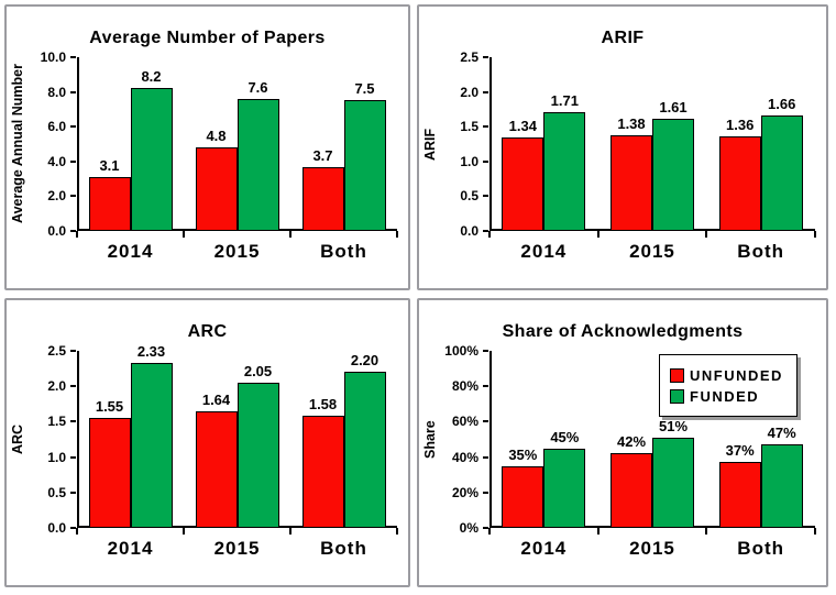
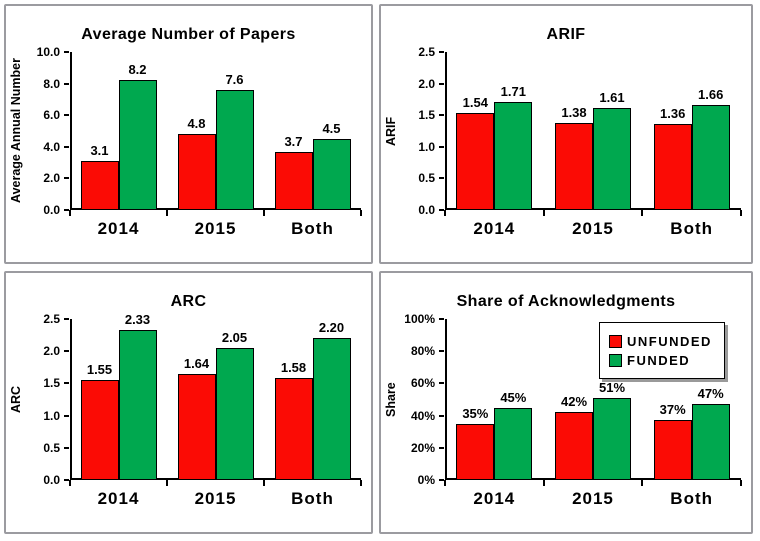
Average Number of Papers/FUNDED/Both: 7.5 -> 4.5
ARIF/UNFUNDED/2014: 1.34 -> 1.54
